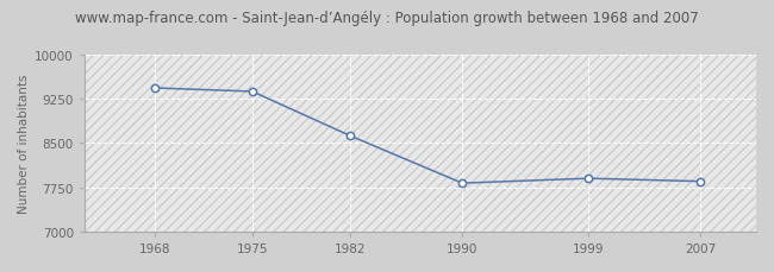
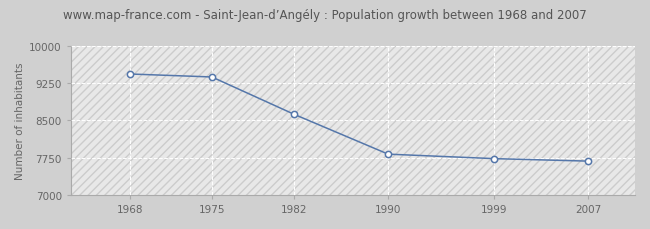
1999: 7900 -> 7730
2007: 7850 -> 7680
